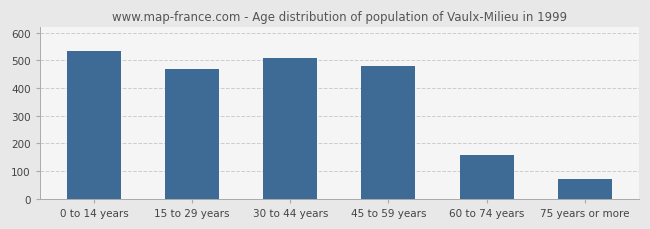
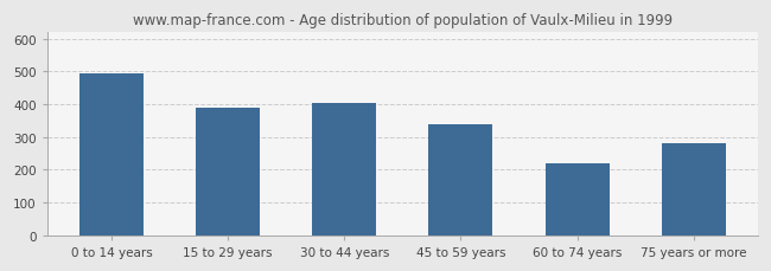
0 to 14 years: 535 -> 495
15 to 29 years: 470 -> 390
30 to 44 years: 510 -> 405
45 to 59 years: 480 -> 340
60 to 74 years: 160 -> 220
75 years or more: 73 -> 280
